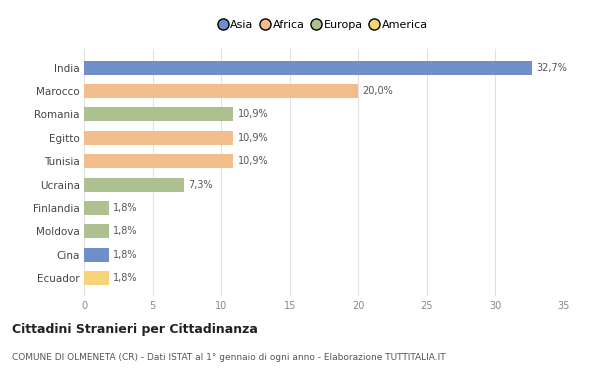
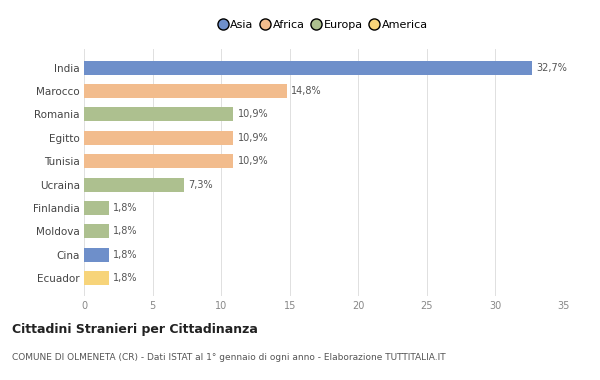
Marocco: 20,0% -> 14,8%
